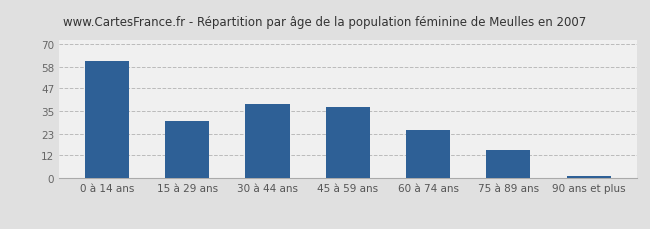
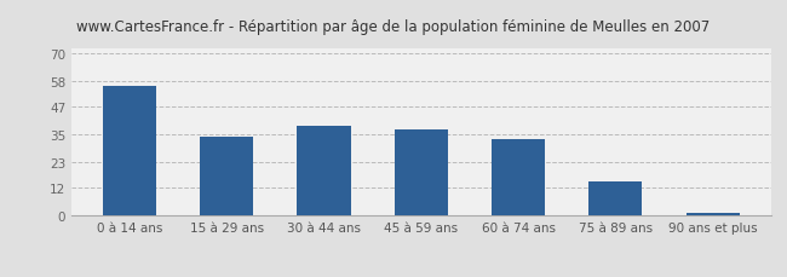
0 à 14 ans: 61 -> 56
15 à 29 ans: 30 -> 34
60 à 74 ans: 25 -> 33
